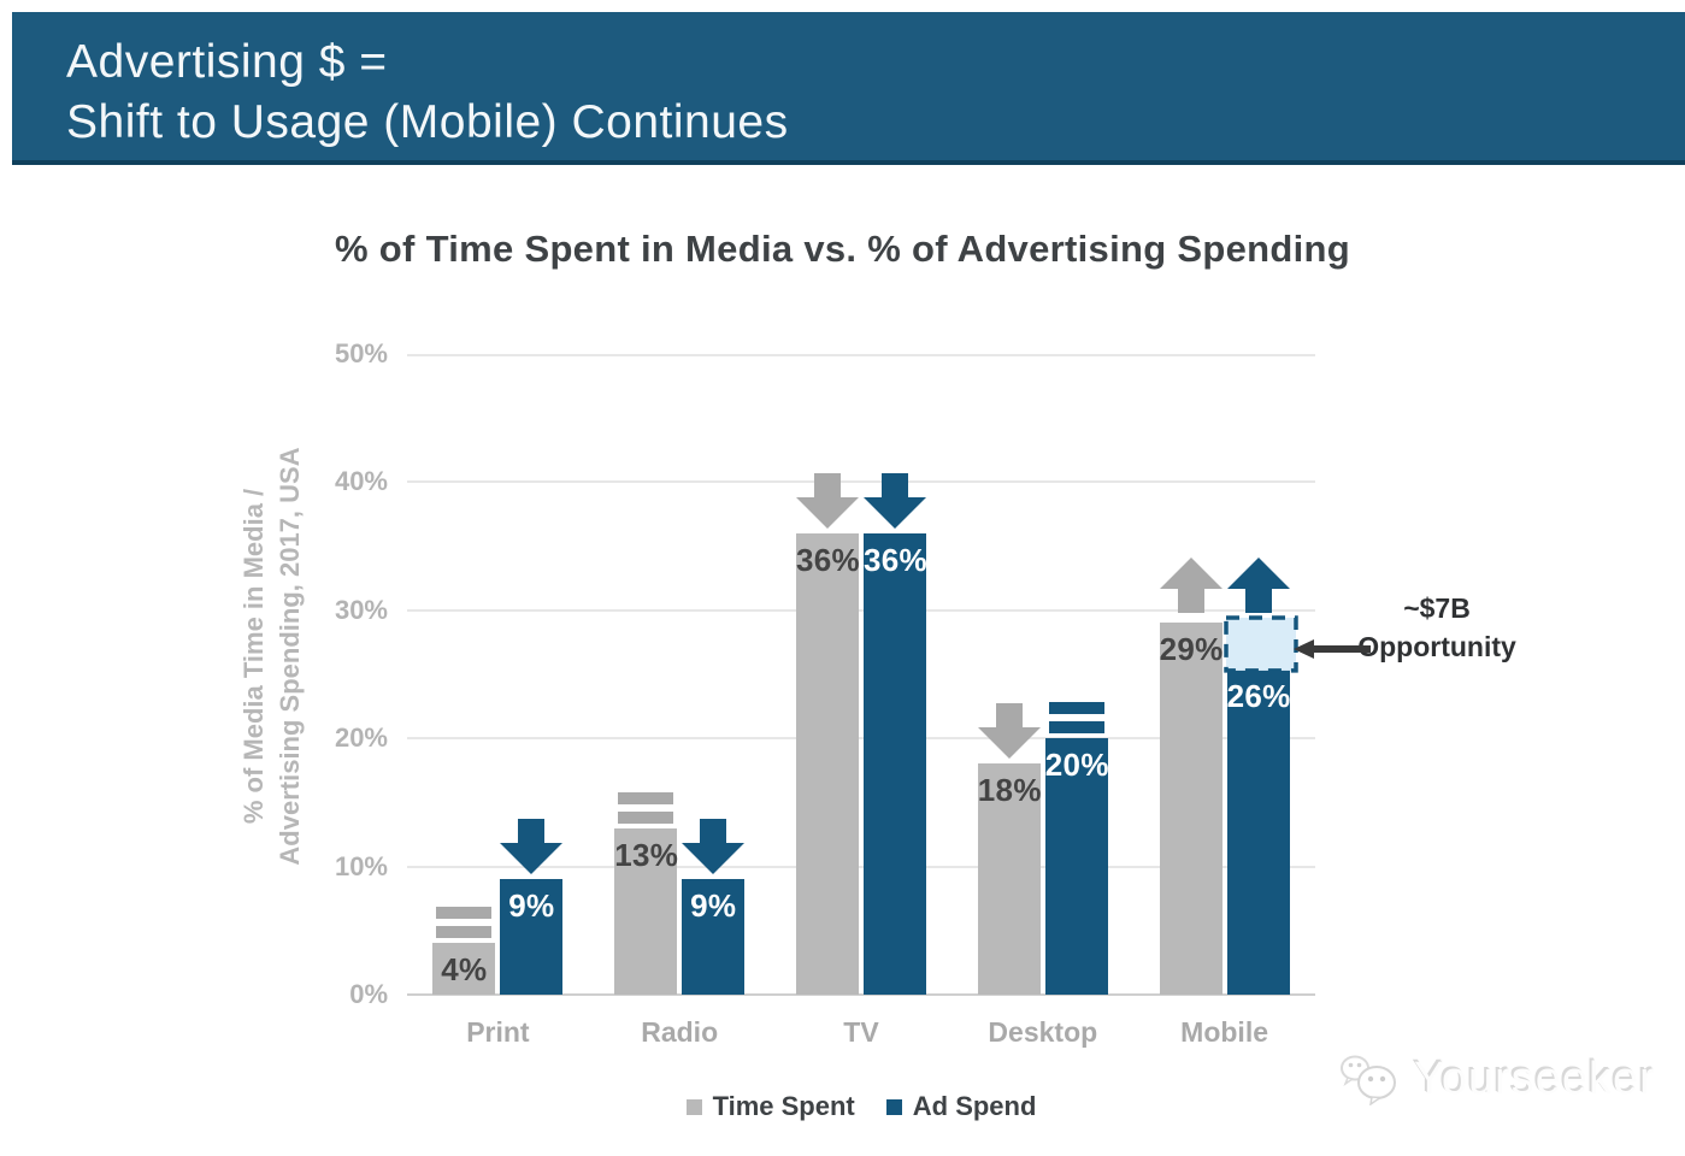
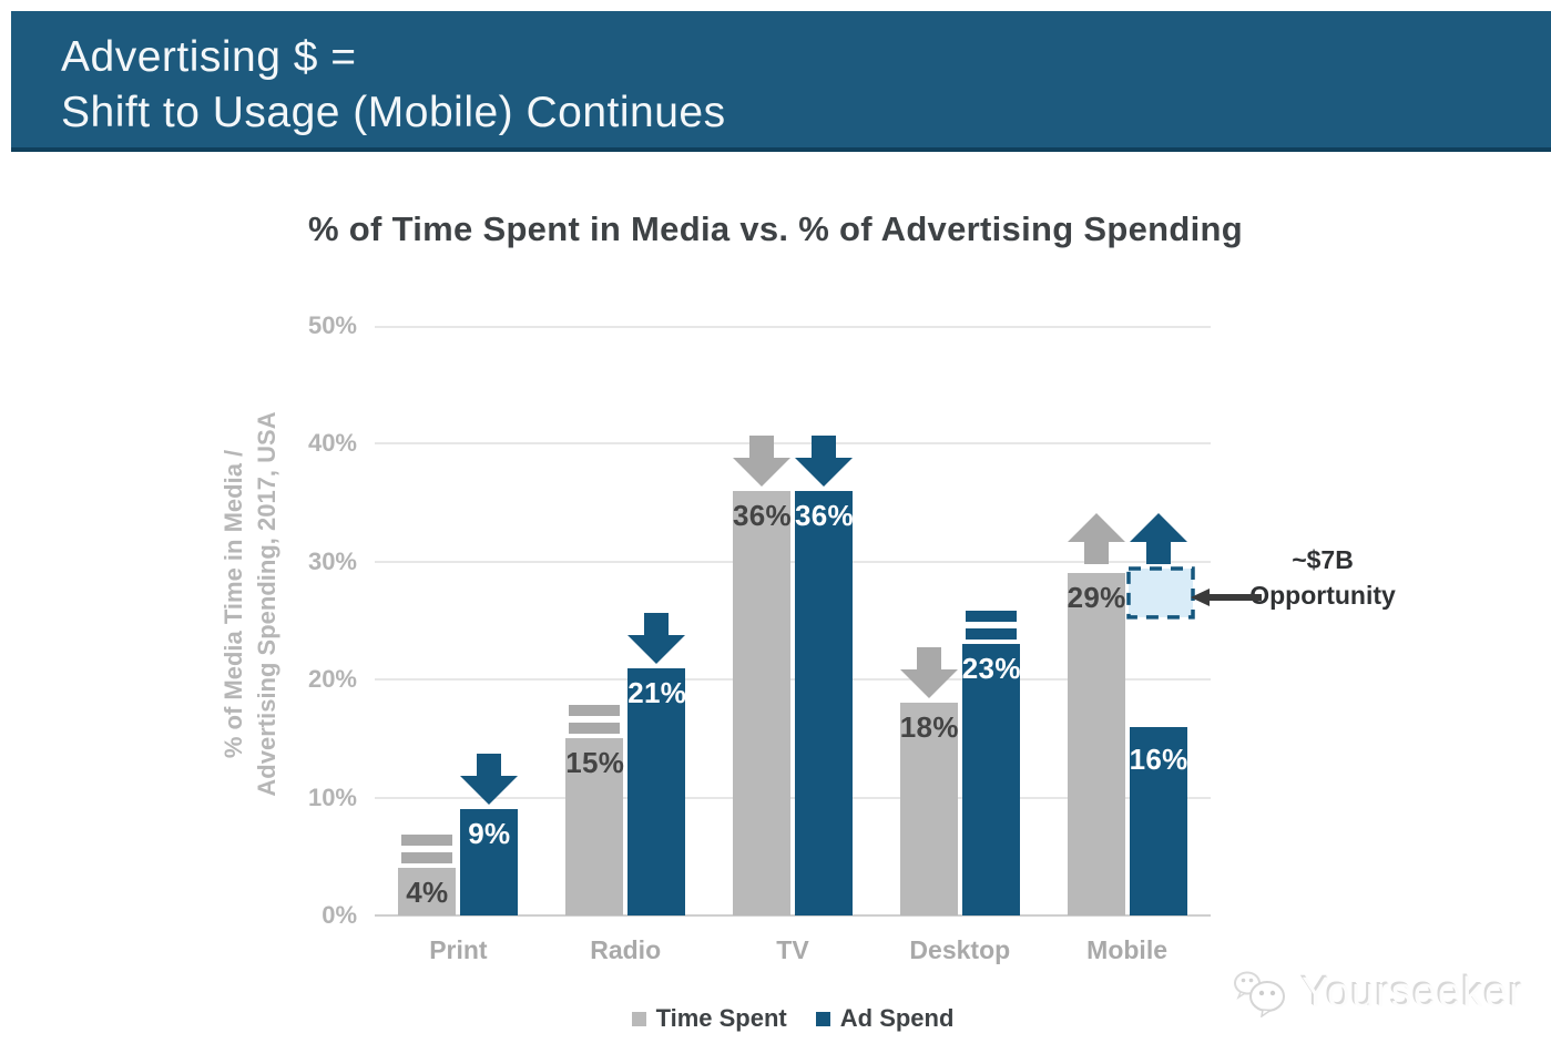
Time Spent/Radio: 13% -> 15%
Ad Spend/Radio: 9% -> 21%
Ad Spend/Desktop: 20% -> 23%
Ad Spend/Mobile: 26% -> 16%
